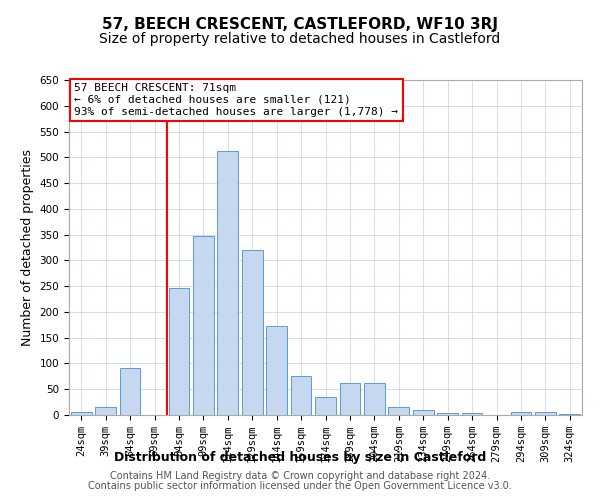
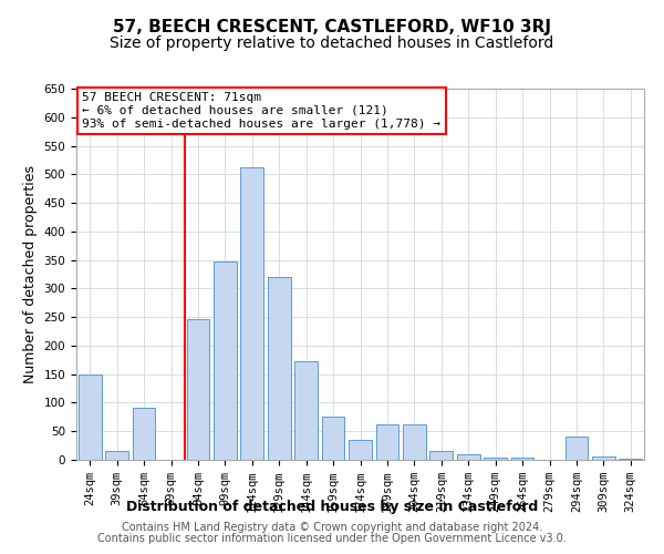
24sqm: 5 -> 150
294sqm: 5 -> 40
